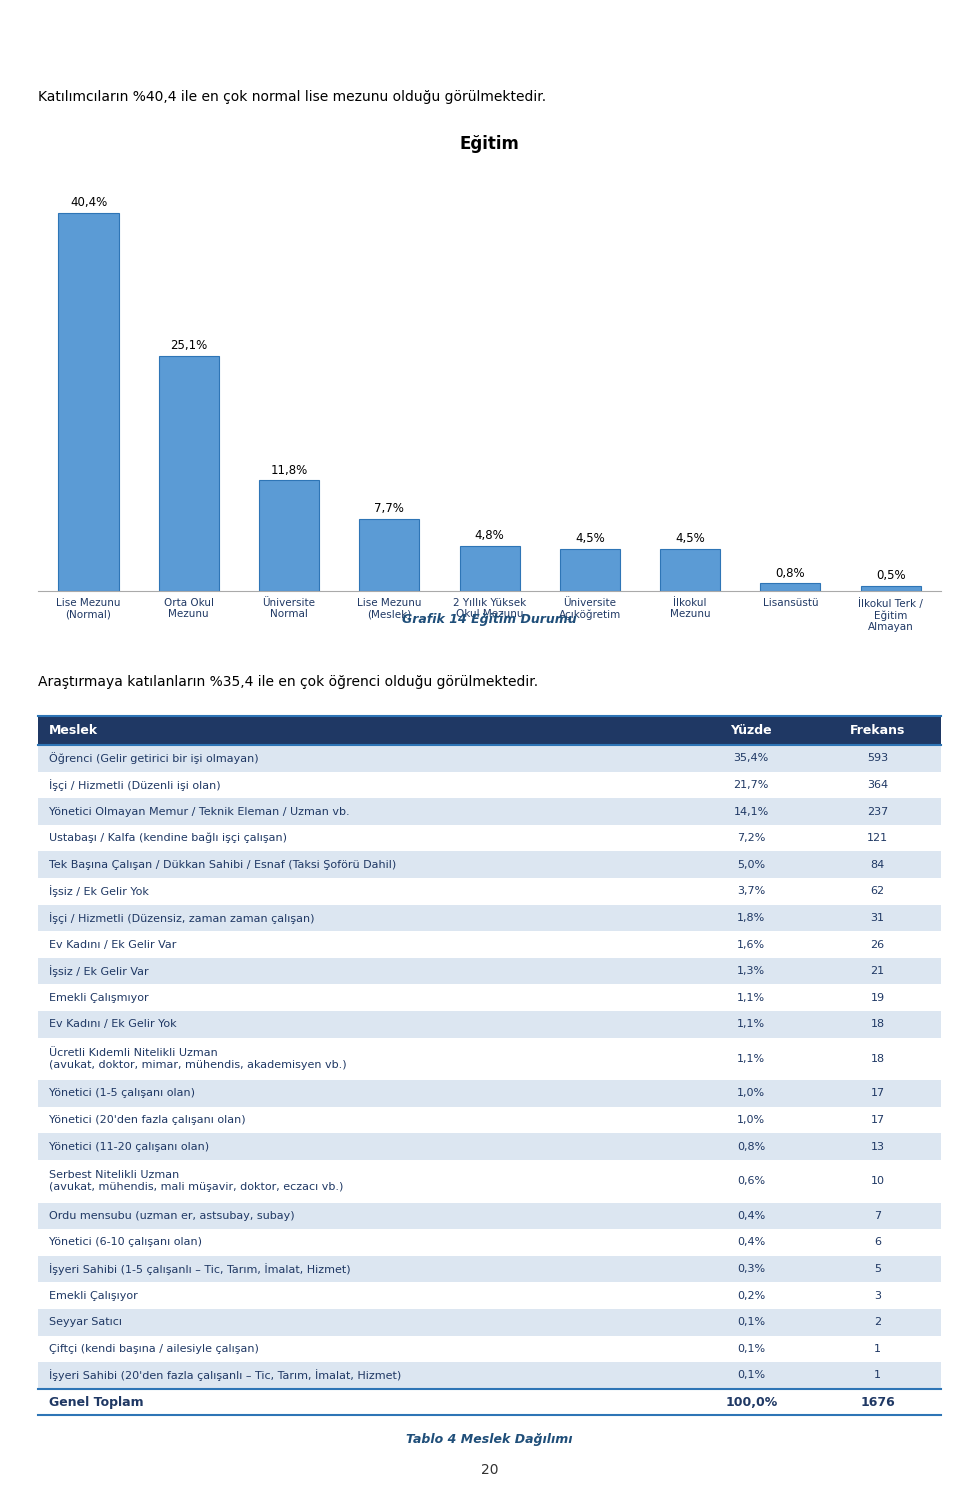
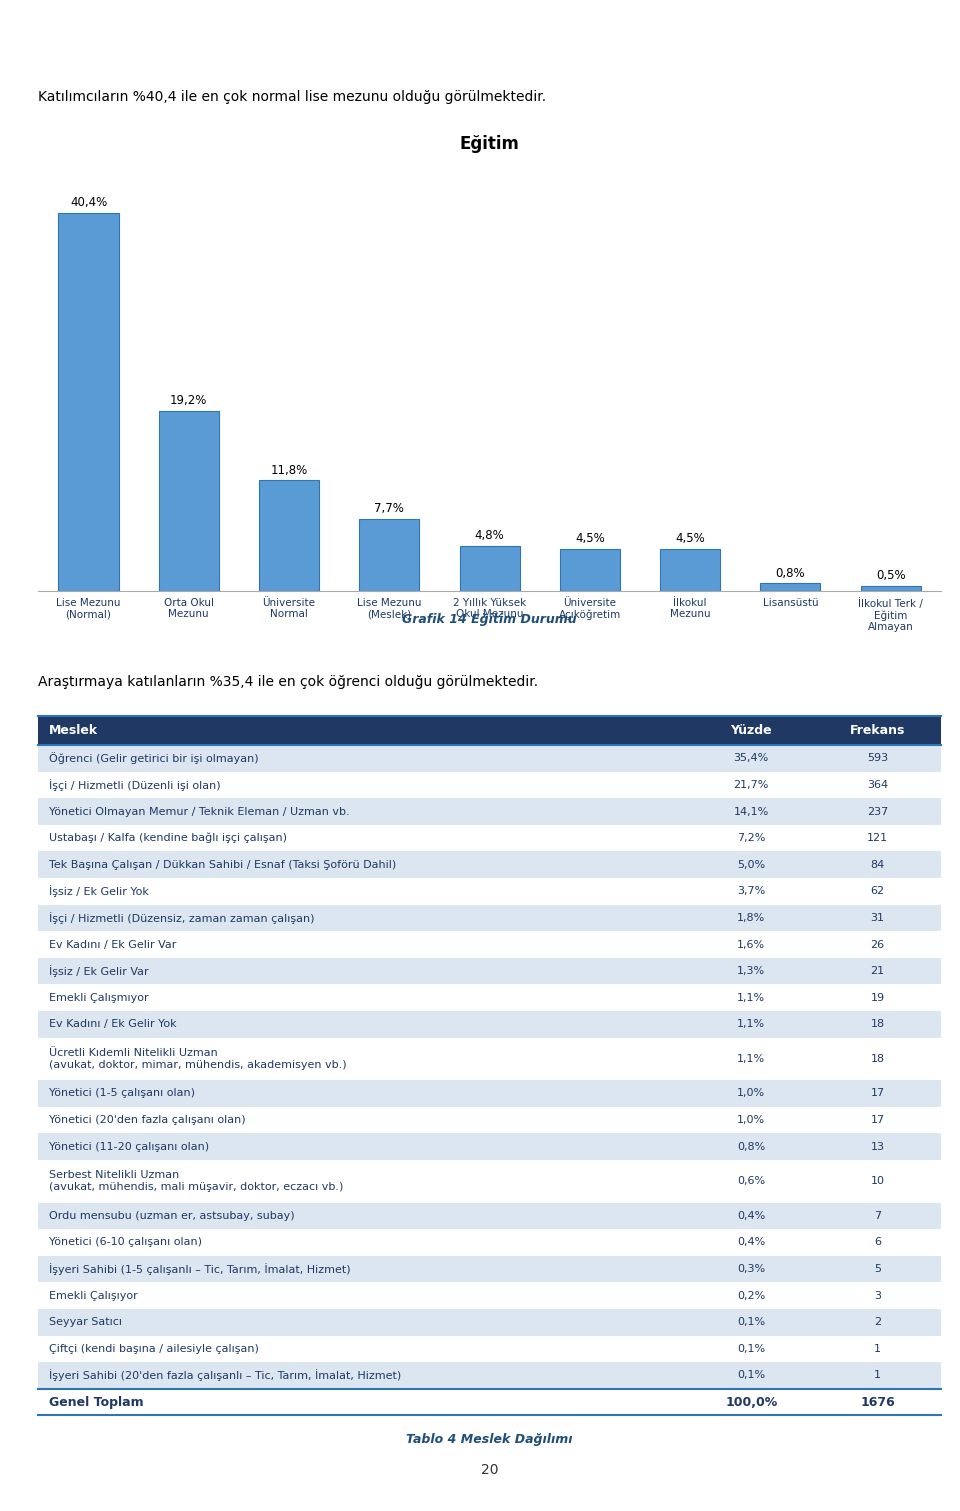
Orta Okul Mezunu: 25,1% -> 19,2%
